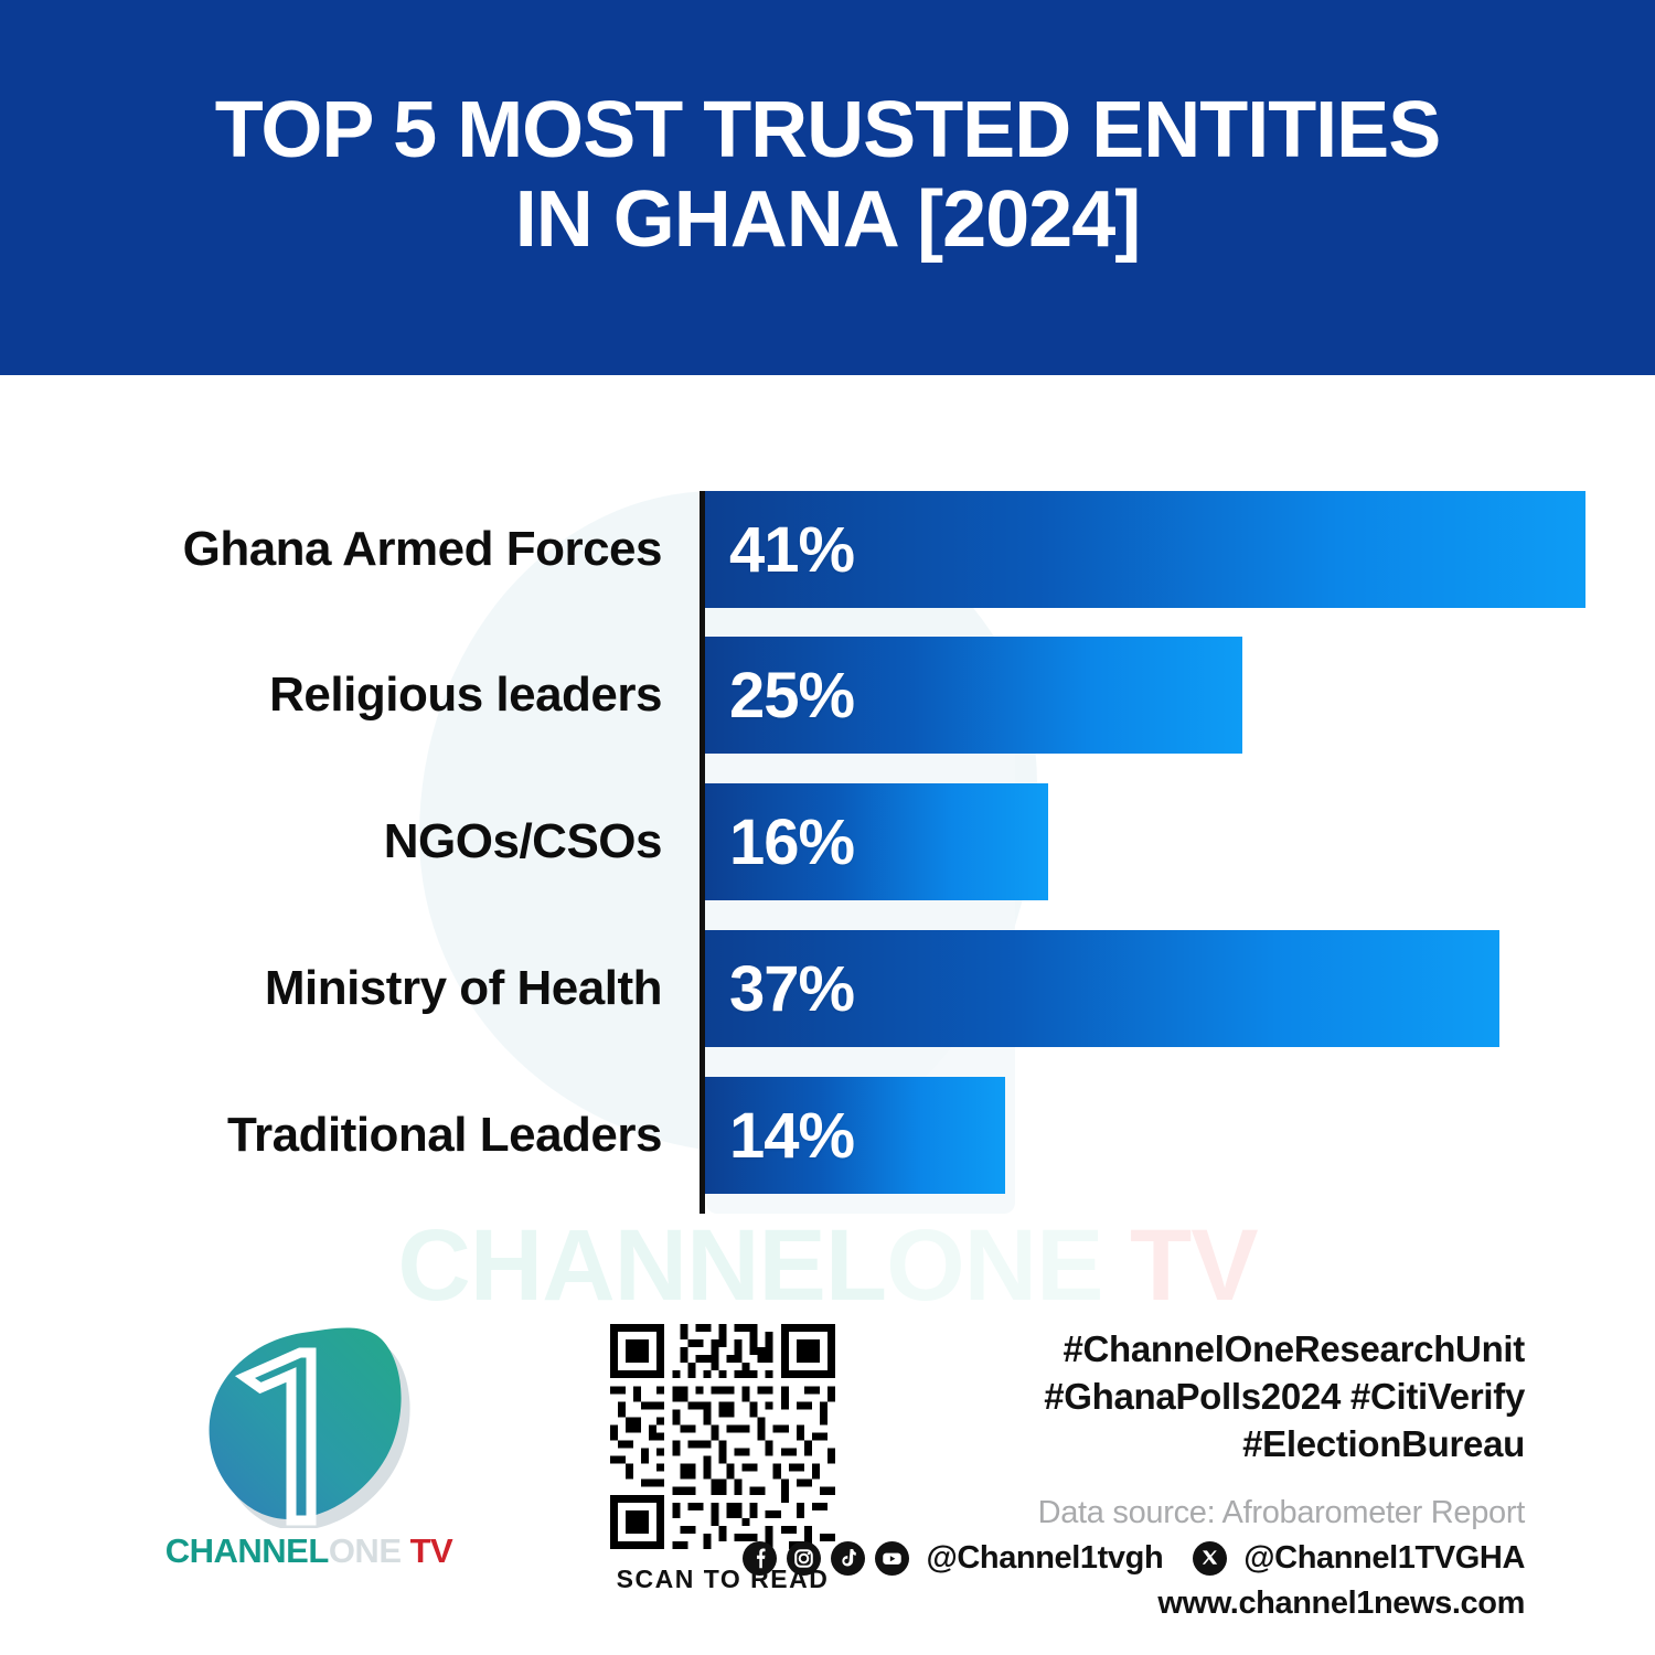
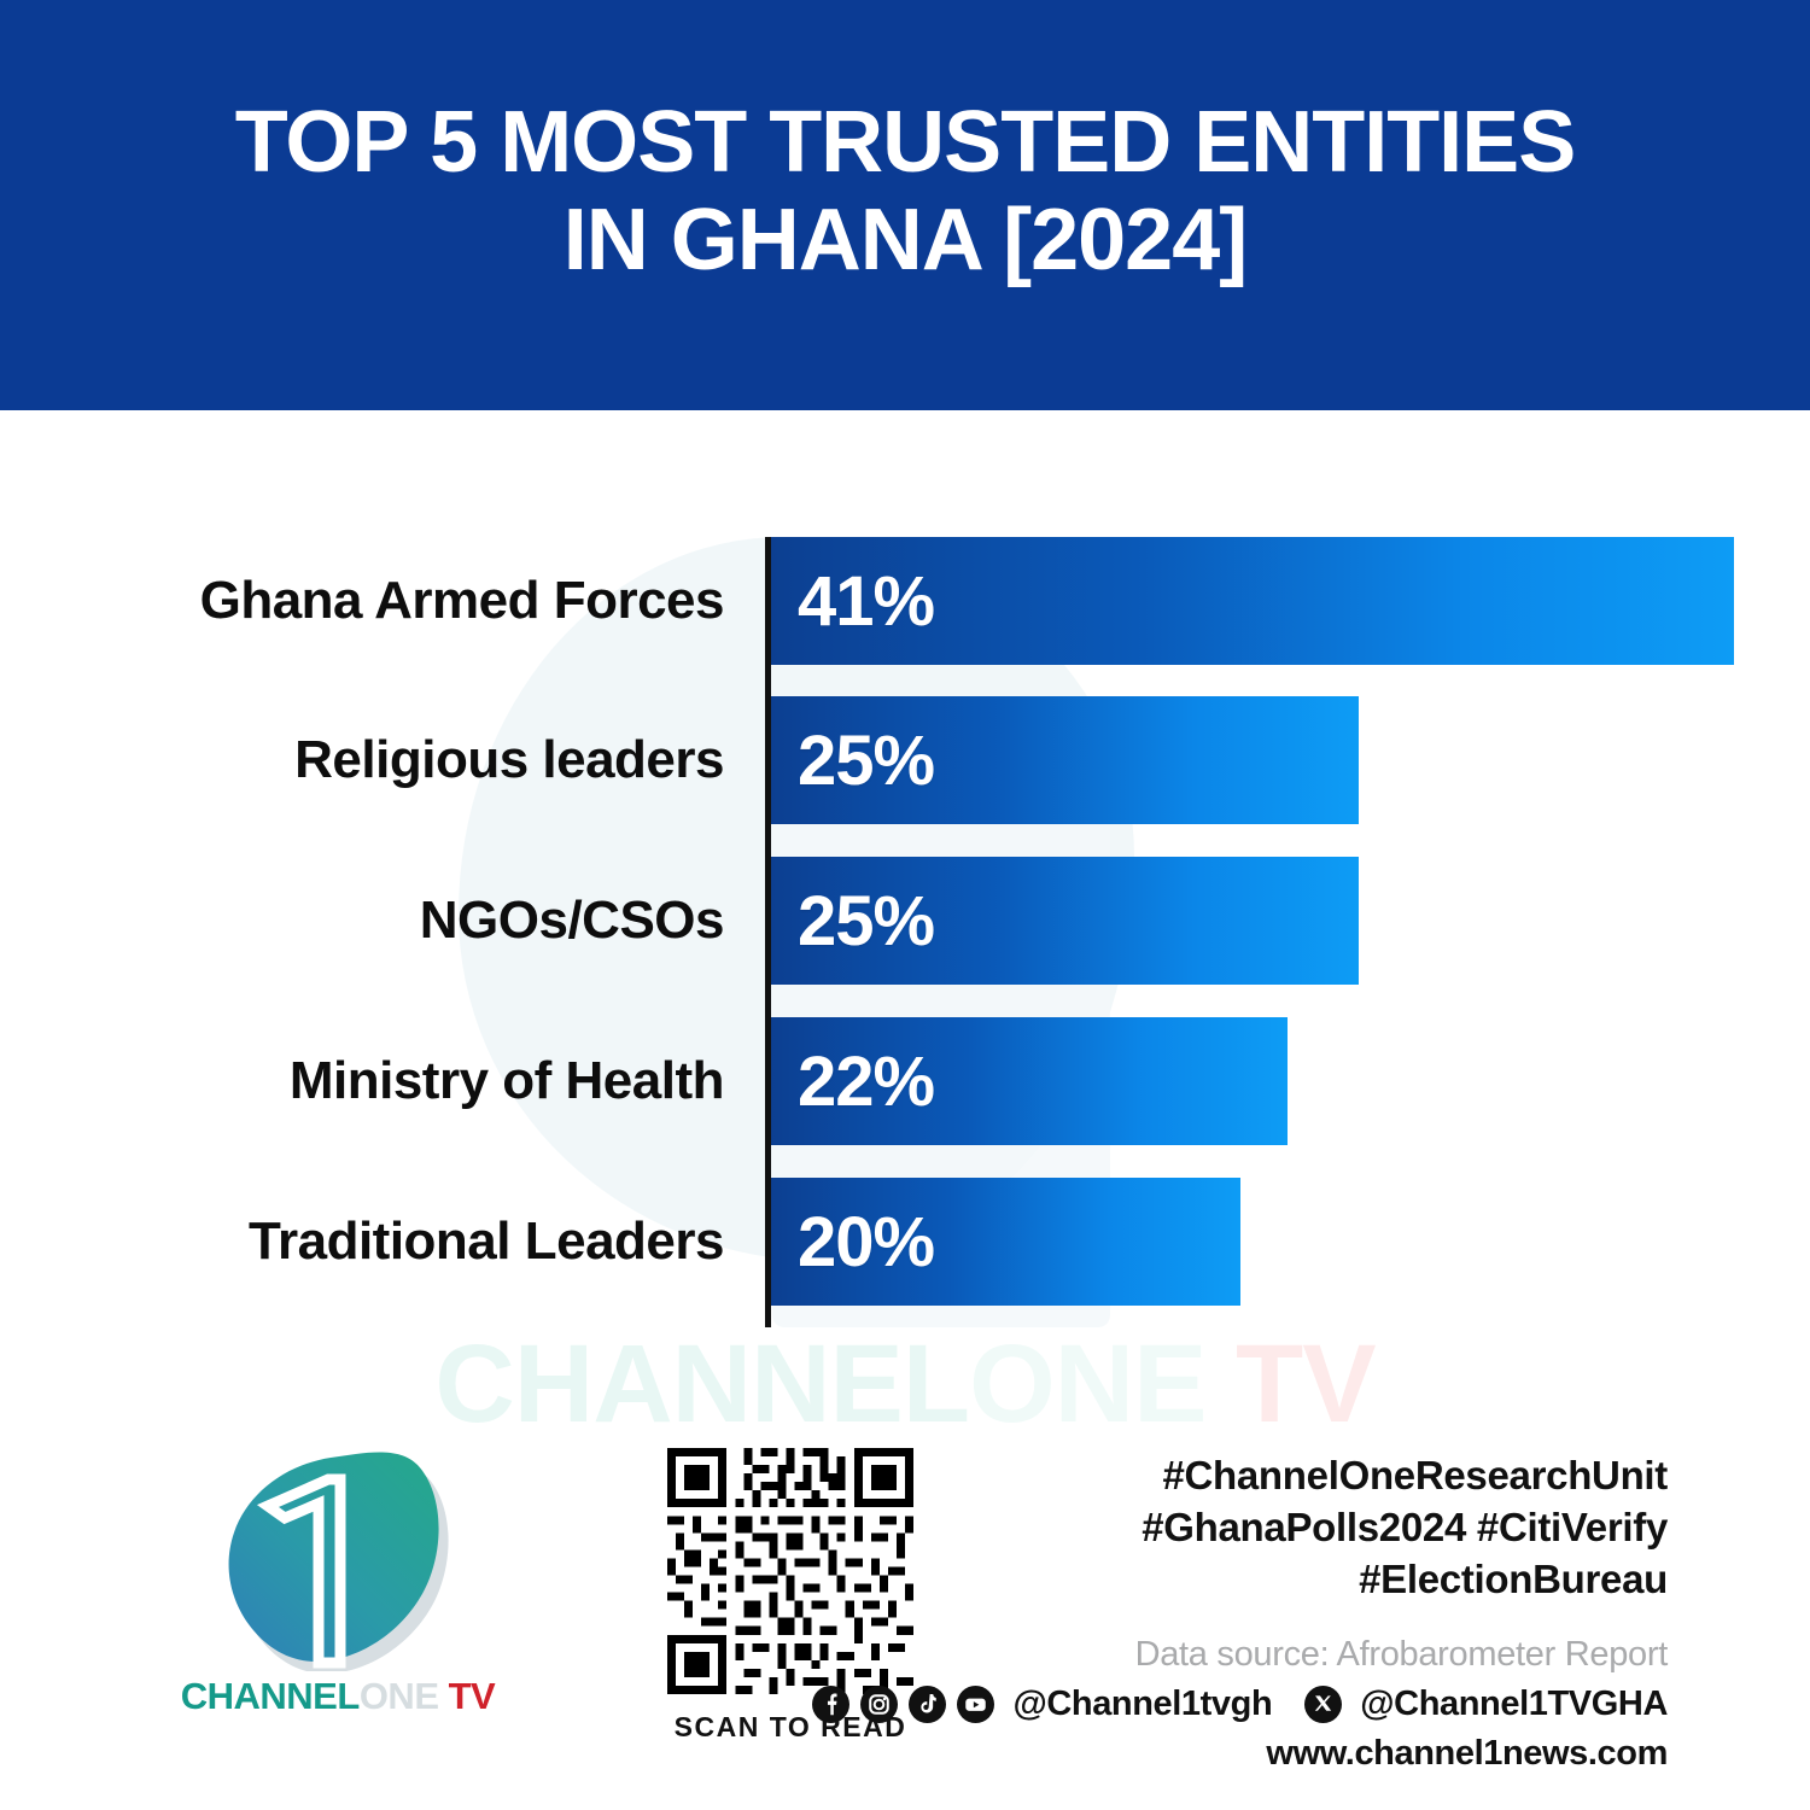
NGOs/CSOs: 16% -> 25%
Ministry of Health: 37% -> 22%
Traditional Leaders: 14% -> 20%
